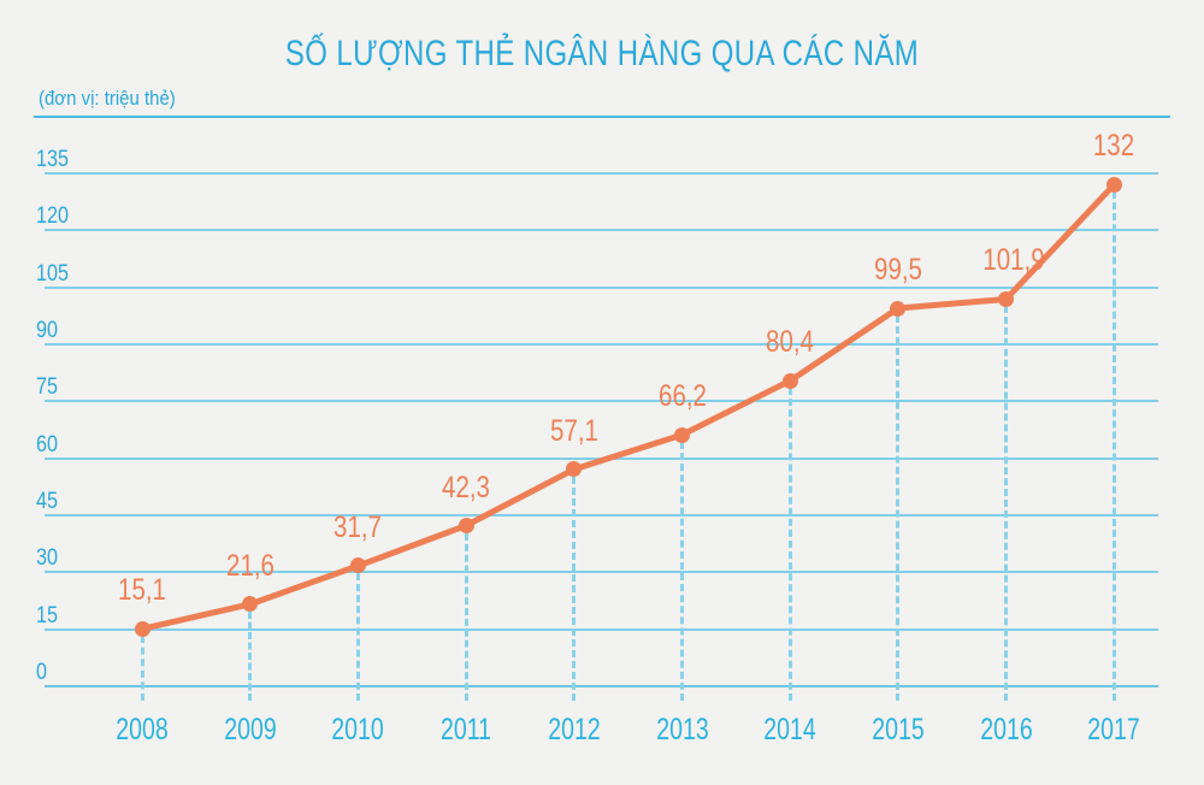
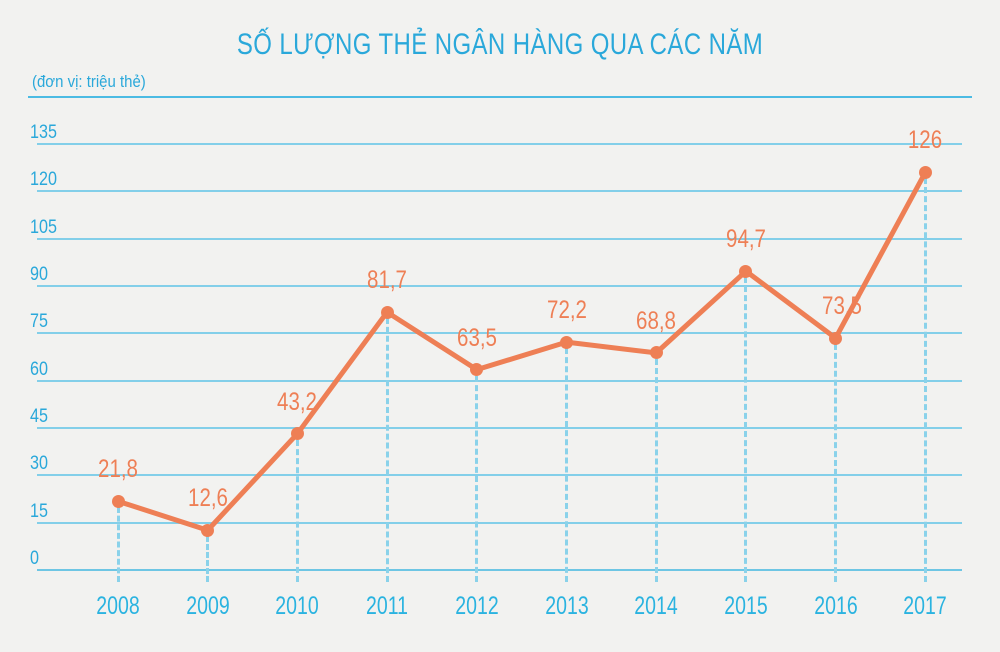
2008: 15,1 -> 21,8
2009: 21,6 -> 12,6
2010: 31,7 -> 43,2
2011: 42,3 -> 81,7
2012: 57,1 -> 63,5
2013: 66,2 -> 72,2
2014: 80,4 -> 68,8
2015: 99,5 -> 94,7
2016: 101,9 -> 73,5
2017: 132 -> 126
